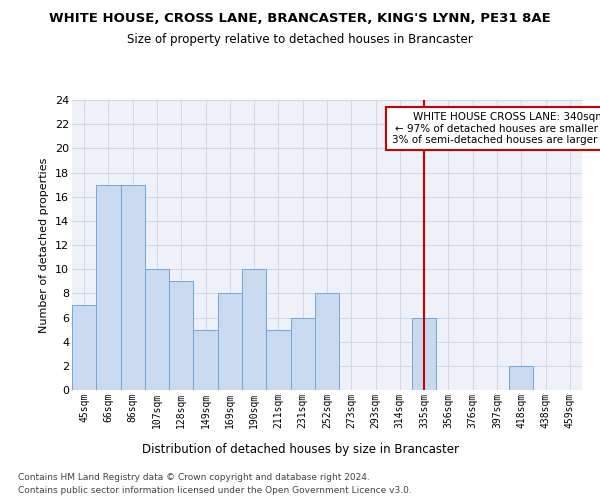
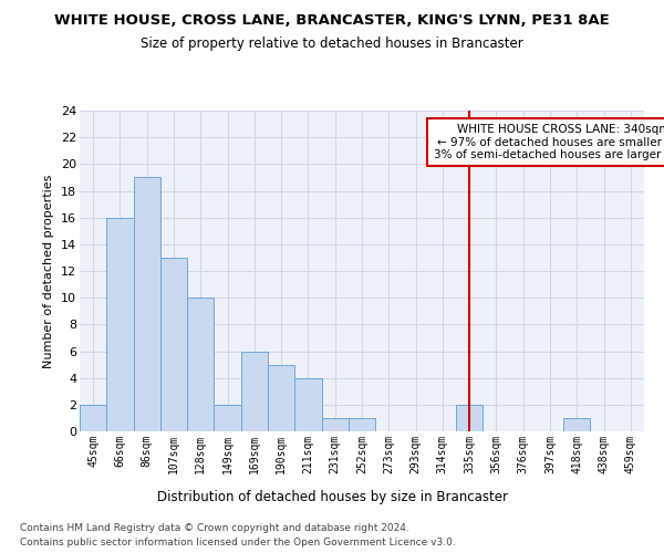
45sqm: 7 -> 2
66sqm: 17 -> 16
86sqm: 17 -> 19
107sqm: 10 -> 13
128sqm: 9 -> 10
149sqm: 5 -> 2
169sqm: 8 -> 6
190sqm: 10 -> 5
211sqm: 5 -> 4
231sqm: 6 -> 1
252sqm: 8 -> 1
335sqm: 6 -> 2
418sqm: 2 -> 1
